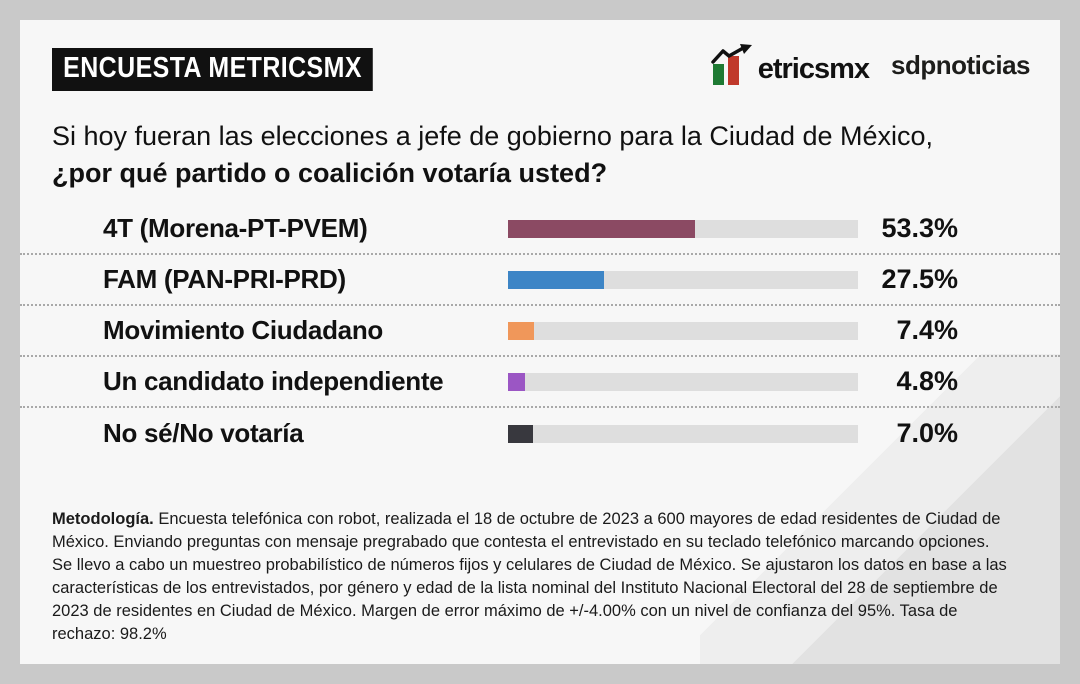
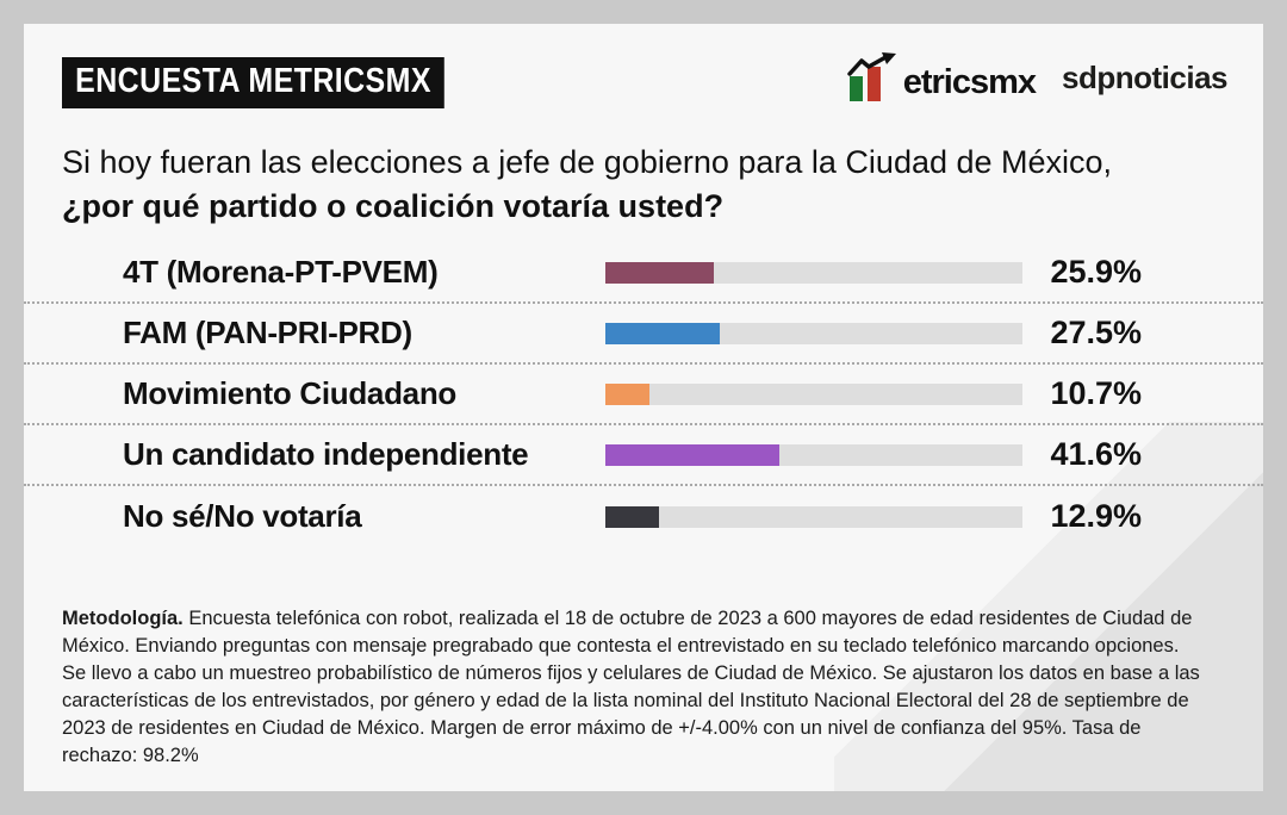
4T (Morena-PT-PVEM): 53.3% -> 25.9%
Movimiento Ciudadano: 7.4% -> 10.7%
Un candidato independiente: 4.8% -> 41.6%
No sé/No votaría: 7.0% -> 12.9%
